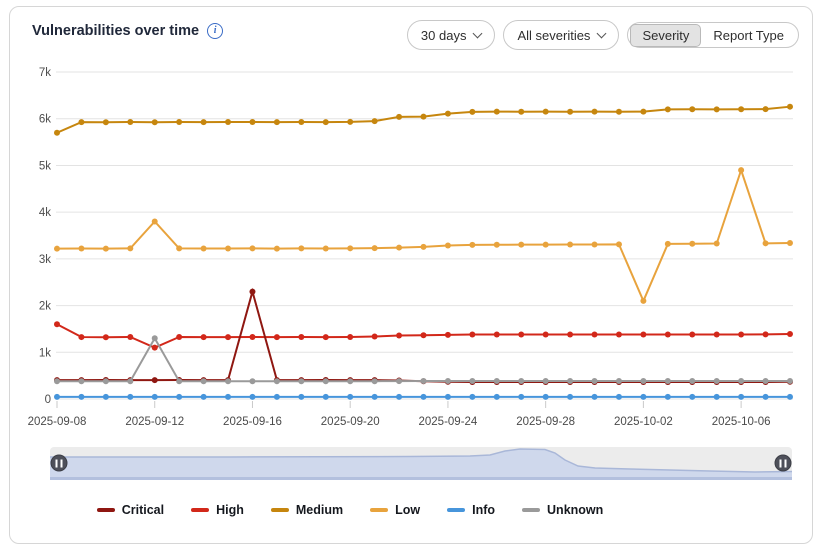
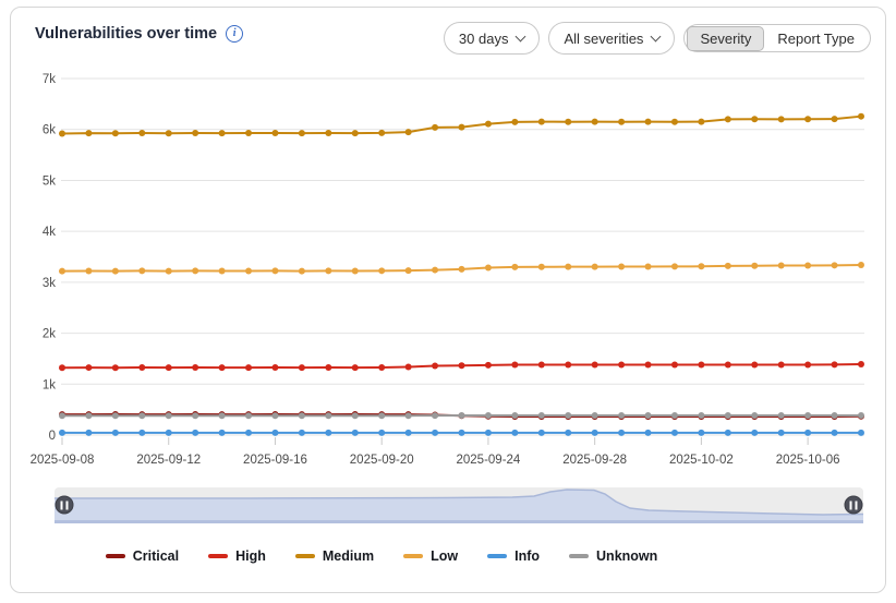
High/2025-09-08: 1.6k -> 1.3k
Medium/2025-09-08: 5.7k -> 5.9k
High/2025-09-12: 1.1k -> 1.3k
Low/2025-09-12: 3.8k -> 3.2k
Unknown/2025-09-12: 1.3k -> 0.4k
Critical/2025-09-16: 2.3k -> 0.4k
Low/2025-10-02: 2.1k -> 3.3k
Low/2025-10-06: 4.9k -> 3.3k
